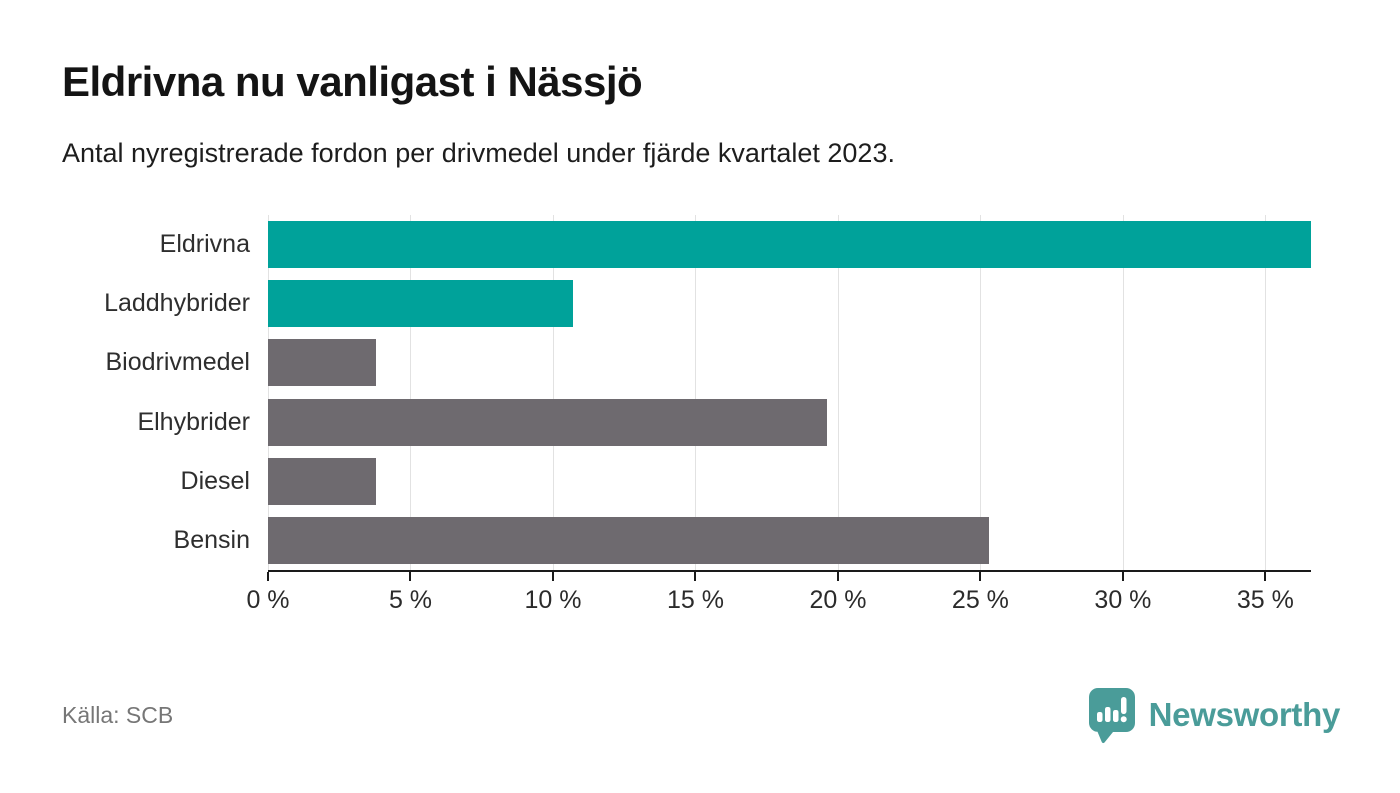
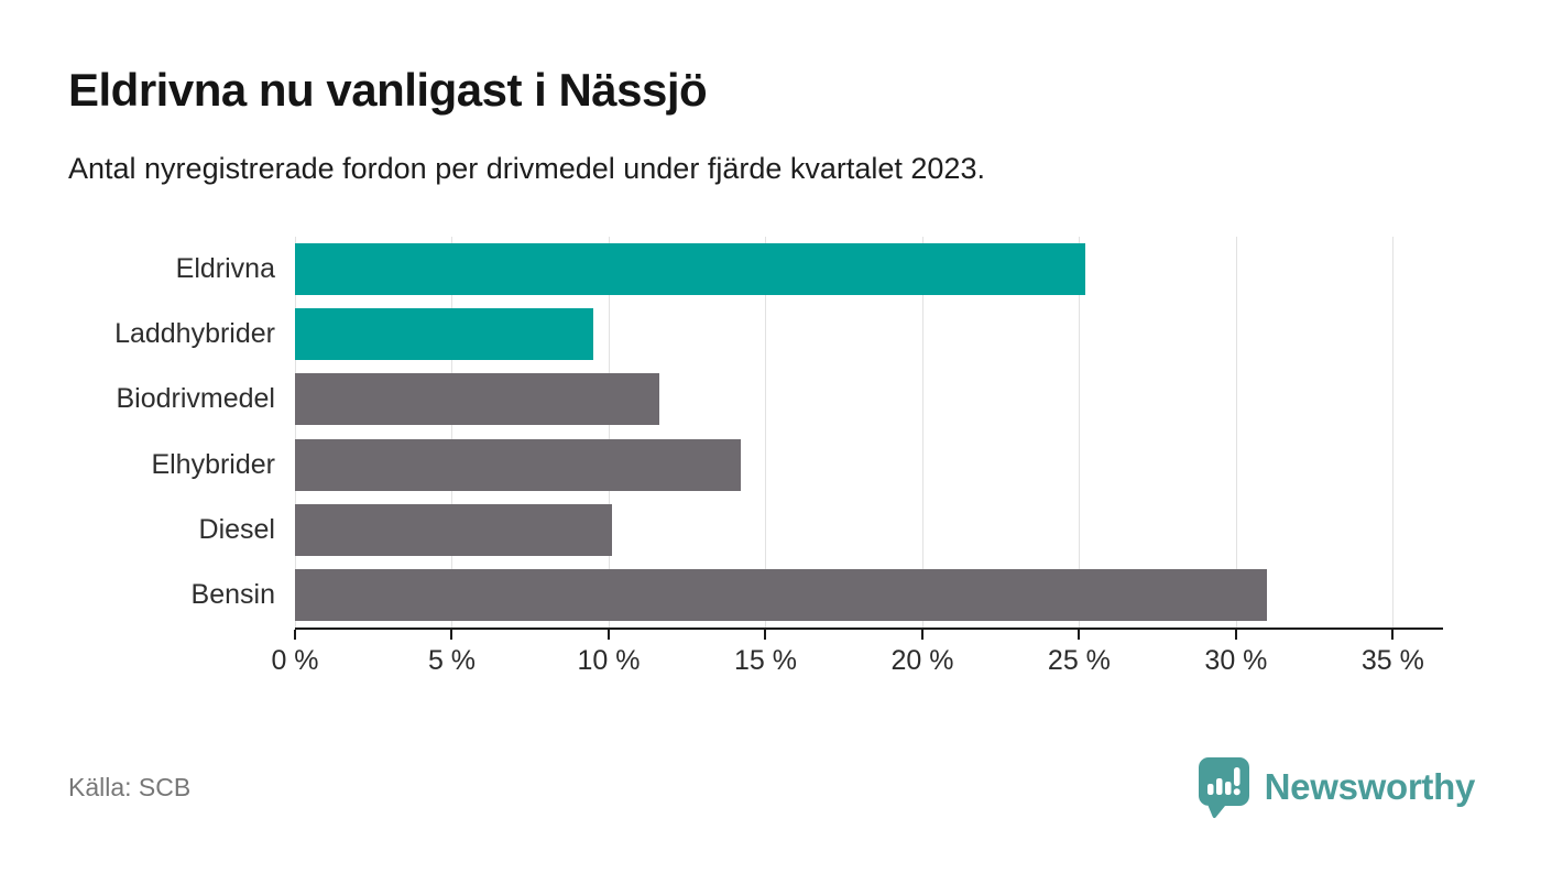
Eldrivna: 36.6% -> 25.2%
Laddhybrider: 10.7% -> 9.5%
Biodrivmedel: 3.8% -> 11.6%
Elhybrider: 19.6% -> 14.2%
Diesel: 3.8% -> 10.1%
Bensin: 25.3% -> 31.0%
